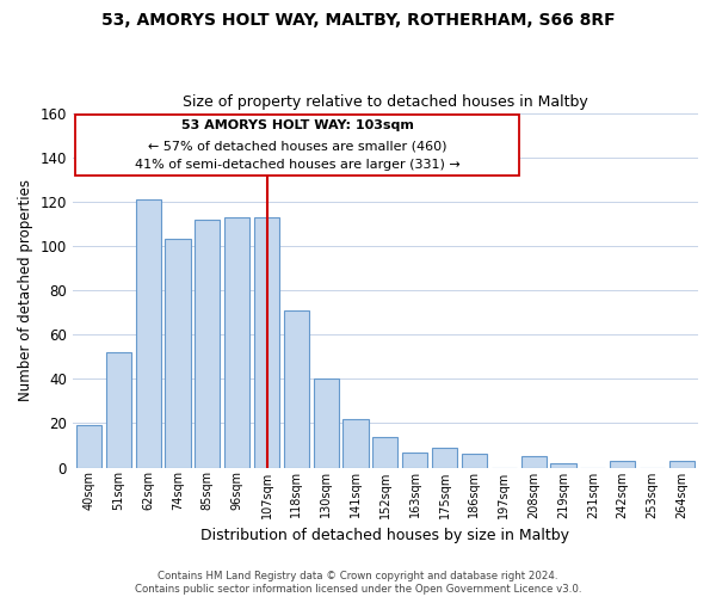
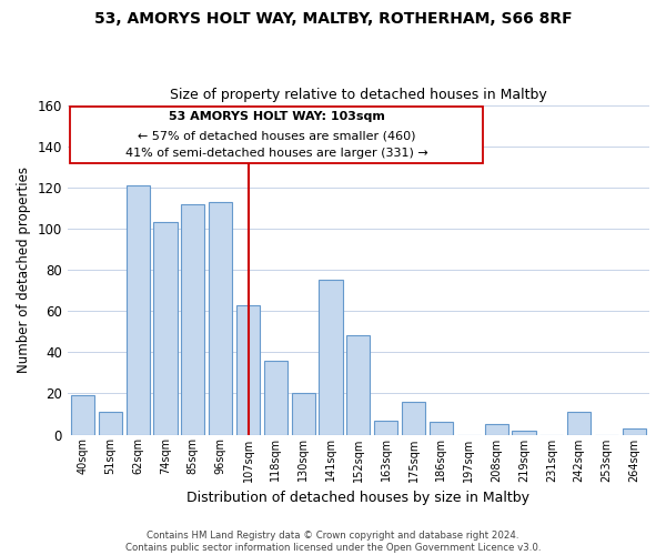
51sqm: 52 -> 11
107sqm: 113 -> 63
118sqm: 71 -> 36
130sqm: 40 -> 20
141sqm: 22 -> 75
152sqm: 14 -> 48
175sqm: 9 -> 16
242sqm: 3 -> 11
